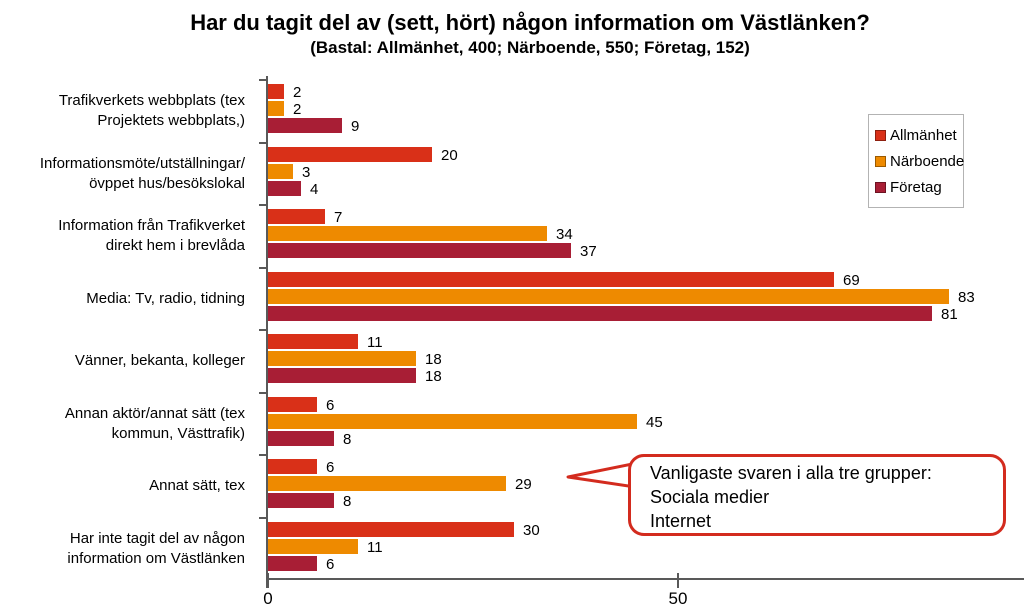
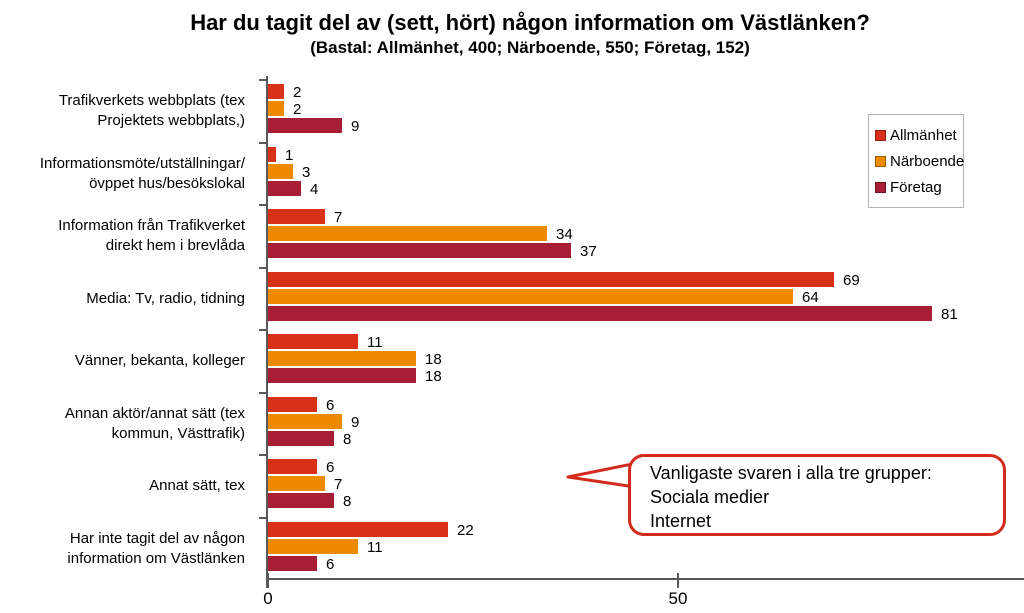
Allmänhet/Informationsmöte/utställningar/ övppet hus/besökslokal: 20 -> 1
Närboende/Media: Tv, radio, tidning: 83 -> 64
Närboende/Annan aktör/annat sätt (tex kommun, Västtrafik): 45 -> 9
Närboende/Annat sätt, tex: 29 -> 7
Allmänhet/Har inte tagit del av någon information om Västlänken: 30 -> 22
